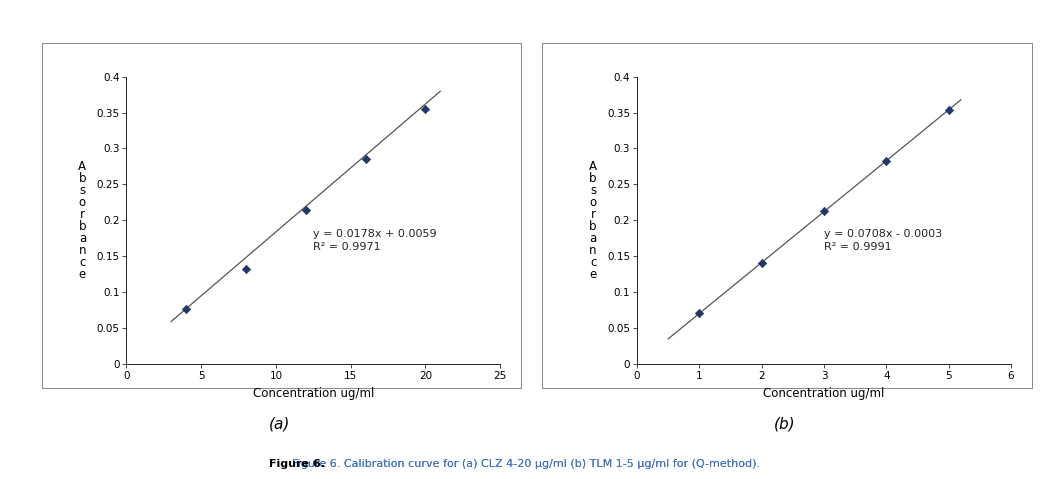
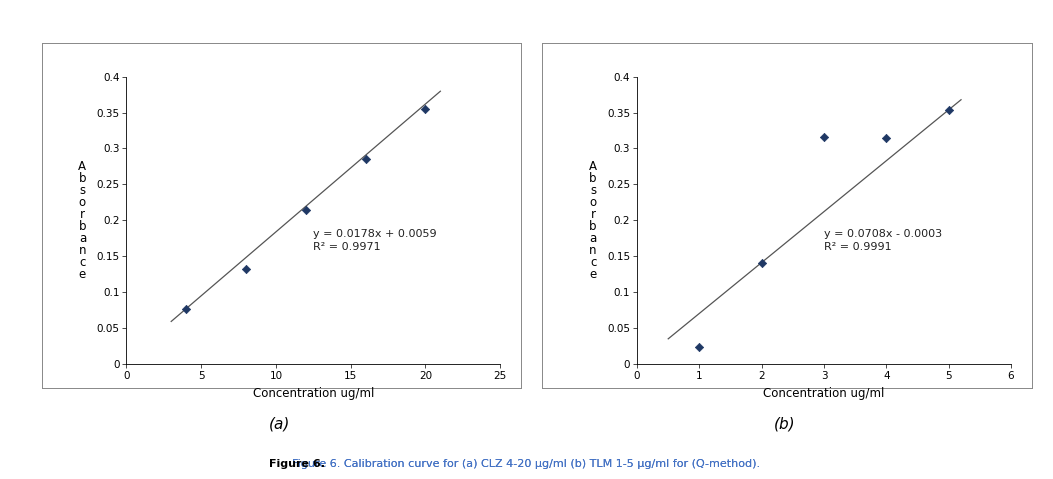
1: 0.070 -> 0.024
3: 0.212 -> 0.316
4: 0.283 -> 0.314
